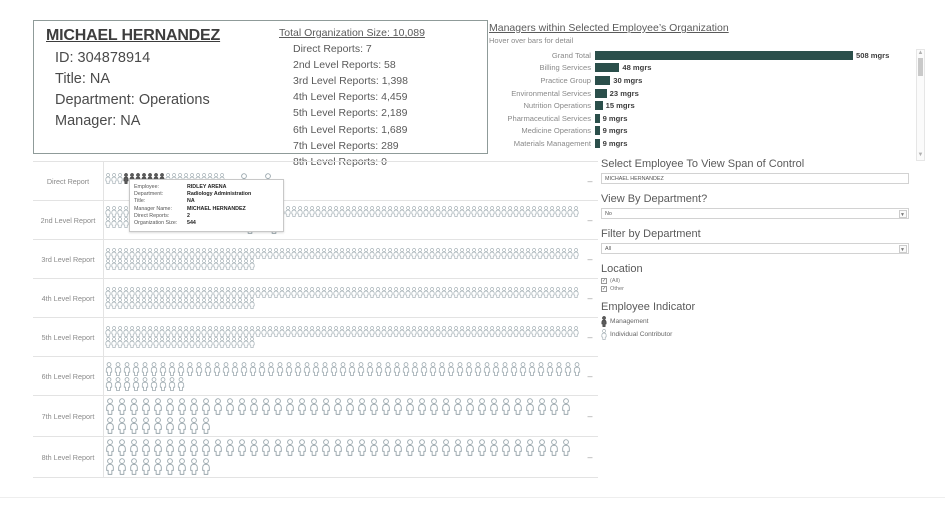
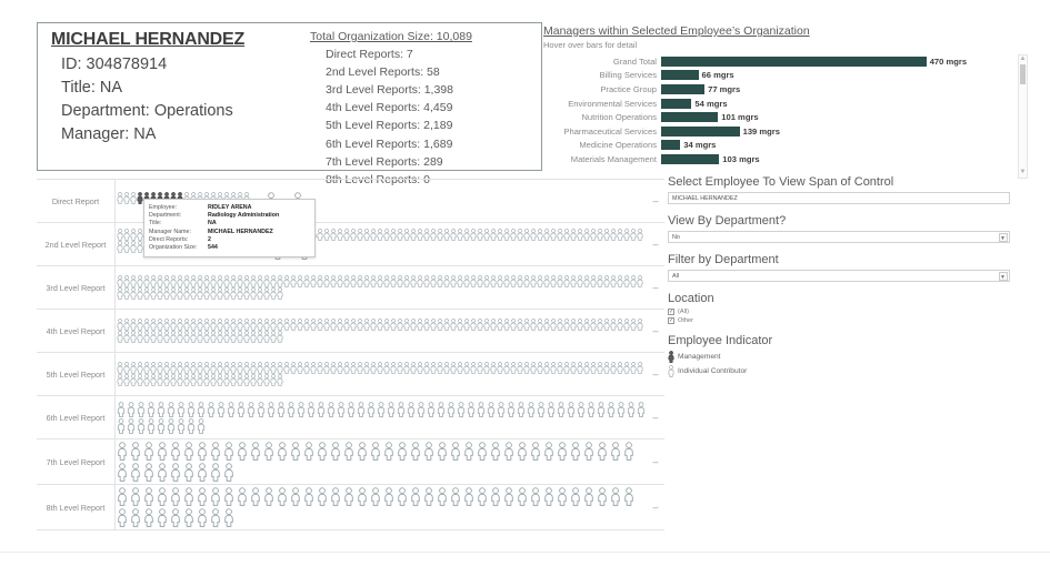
Grand Total: 508 -> 470
Billing Services: 48 -> 66
Practice Group: 30 -> 77
Environmental Services: 23 -> 54
Nutrition Operations: 15 -> 101
Pharmaceutical Services: 9 -> 139
Medicine Operations: 9 -> 34
Materials Management: 9 -> 103
